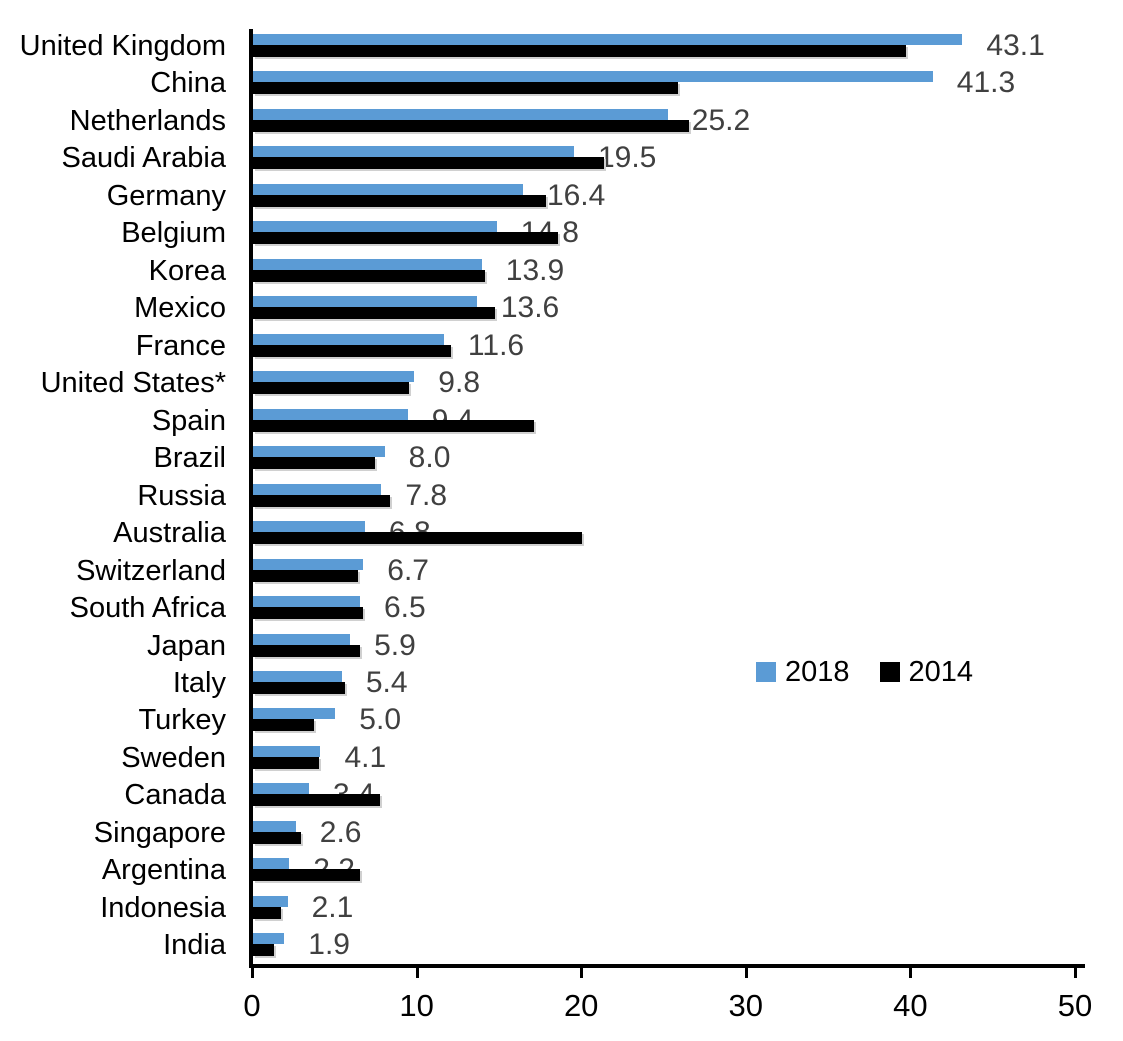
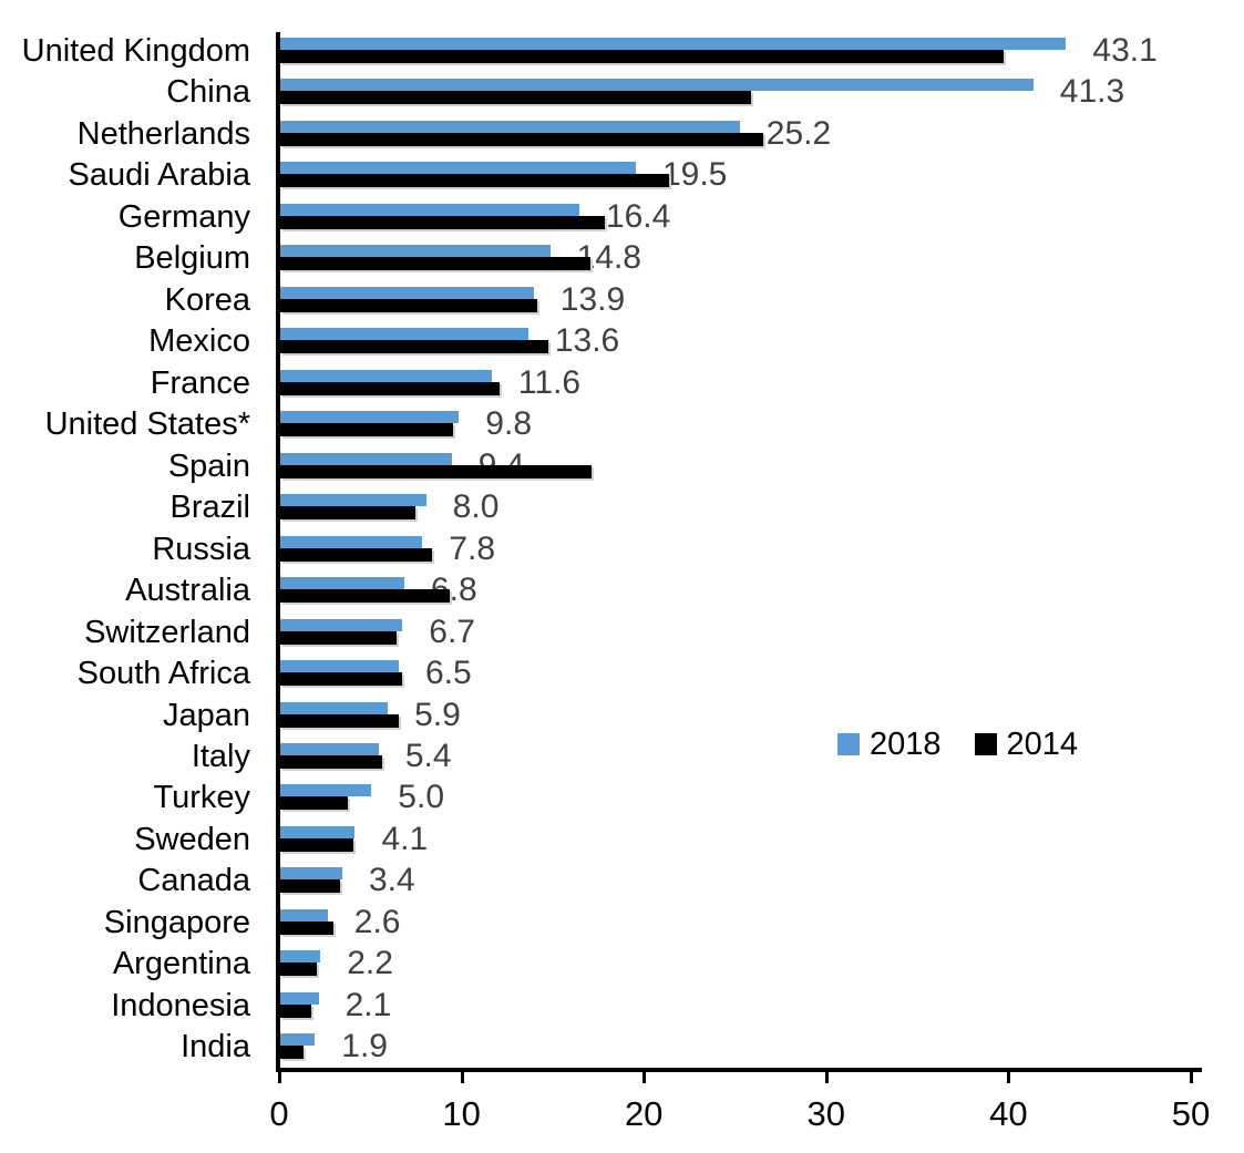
2014/Belgium: 18.5 -> 17.0
2014/Australia: 20.0 -> 9.3
2014/Canada: 7.7 -> 3.3
2014/Argentina: 6.5 -> 2.0
